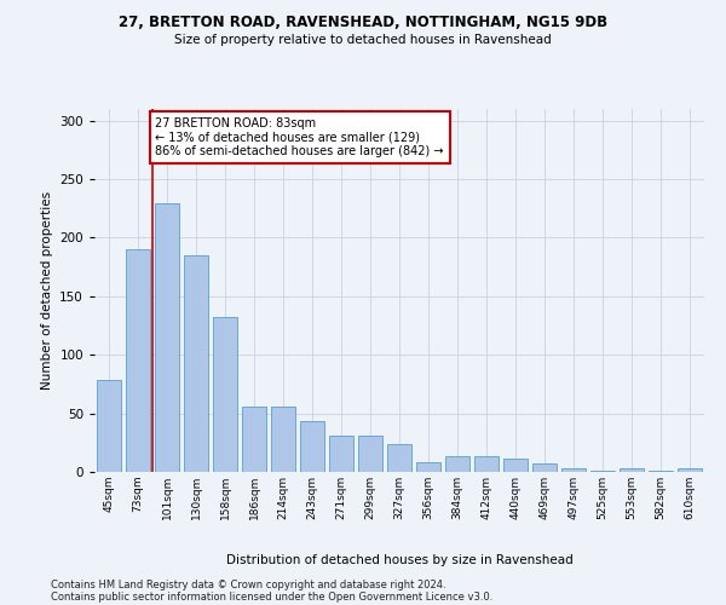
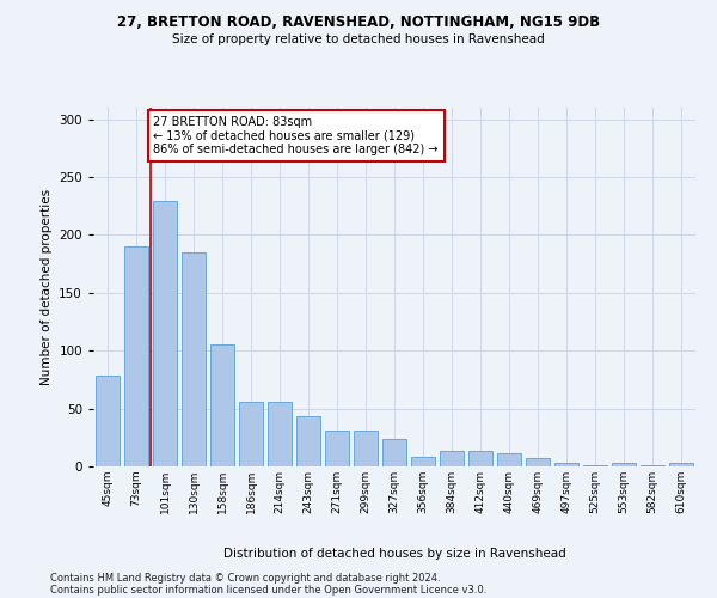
158sqm: 132 -> 105
